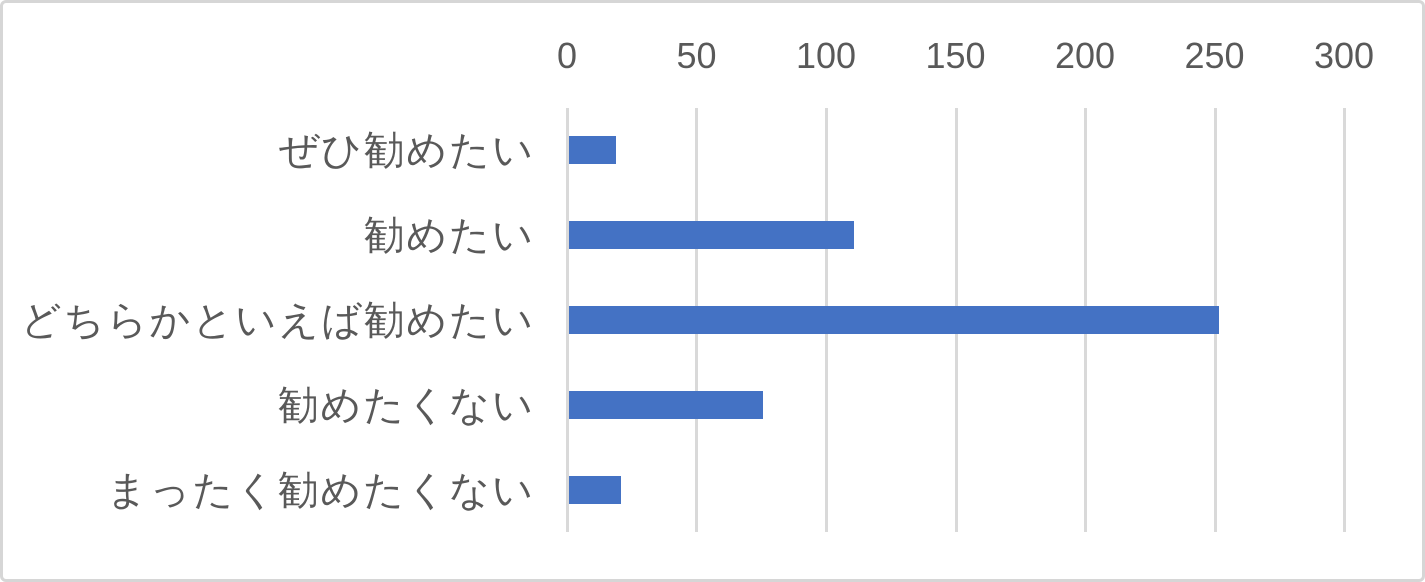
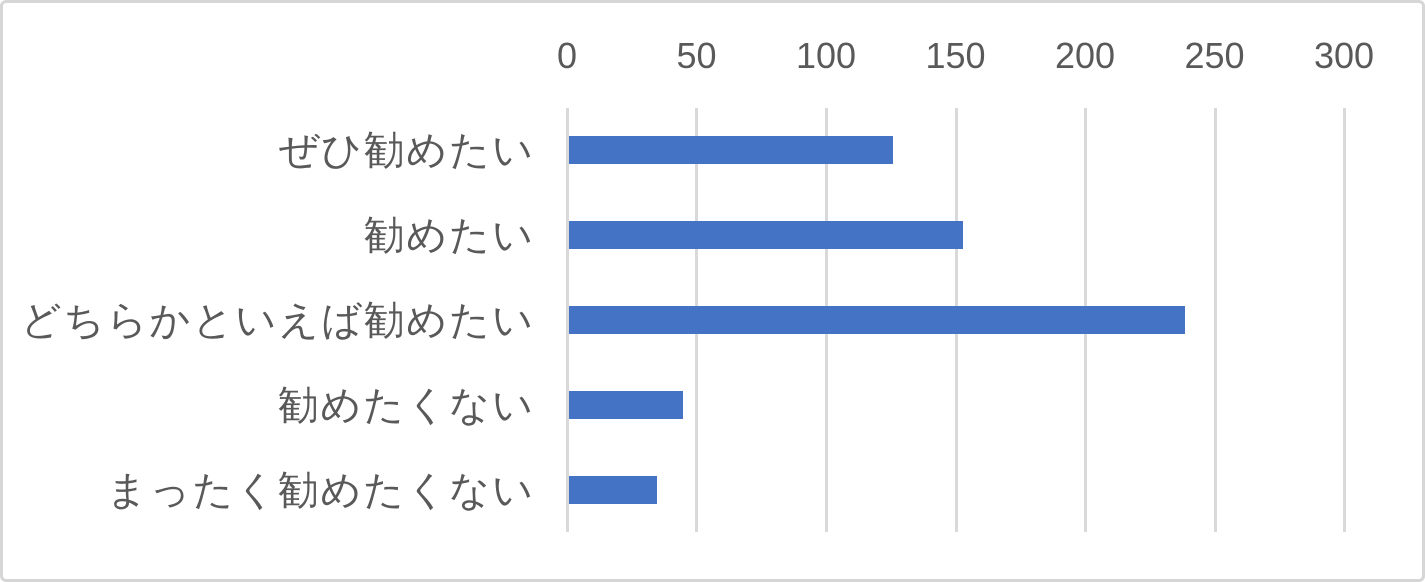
ぜひ勧めたい: 18 -> 125
勧めたい: 110 -> 152
どちらかといえば勧めたい: 251 -> 238
勧めたくない: 75 -> 44
まったく勧めたくない: 20 -> 34
